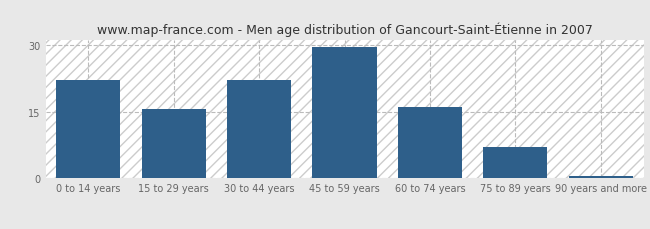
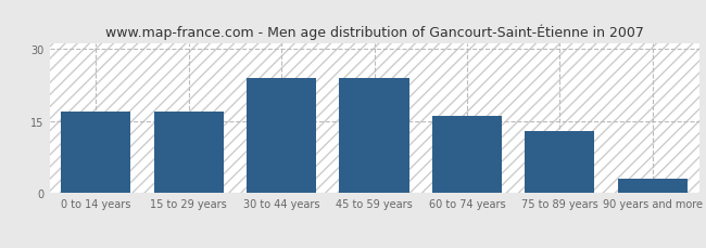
0 to 14 years: 22.0 -> 17.0
15 to 29 years: 15.5 -> 17.0
30 to 44 years: 22.0 -> 24.0
45 to 59 years: 29.5 -> 24.0
75 to 89 years: 7.0 -> 13.0
90 years and more: 0.5 -> 3.0
